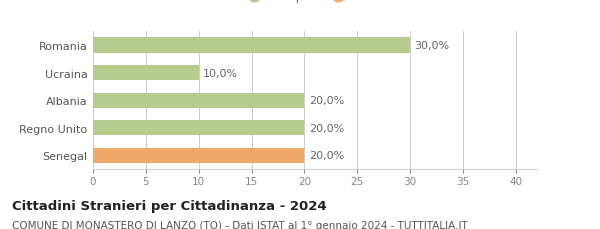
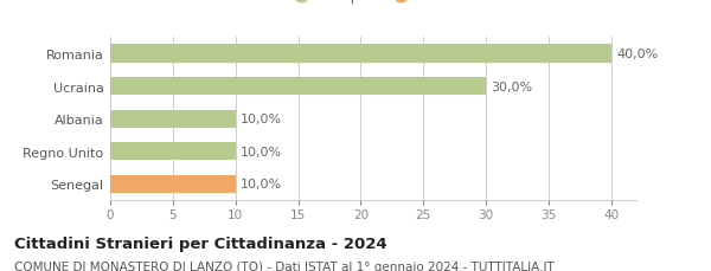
Romania: 30,0% -> 40,0%
Ucraina: 10,0% -> 30,0%
Albania: 20,0% -> 10,0%
Regno Unito: 20,0% -> 10,0%
Senegal: 20,0% -> 10,0%
